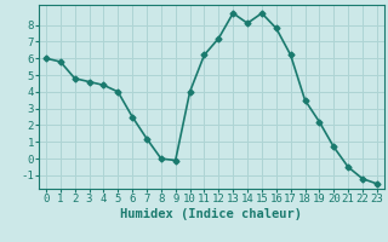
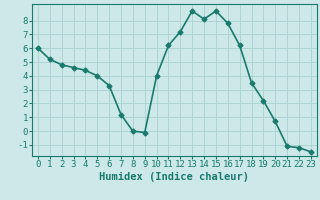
1: 5.8 -> 5.2
6: 2.5 -> 3.3
21: -0.5 -> -1.1
